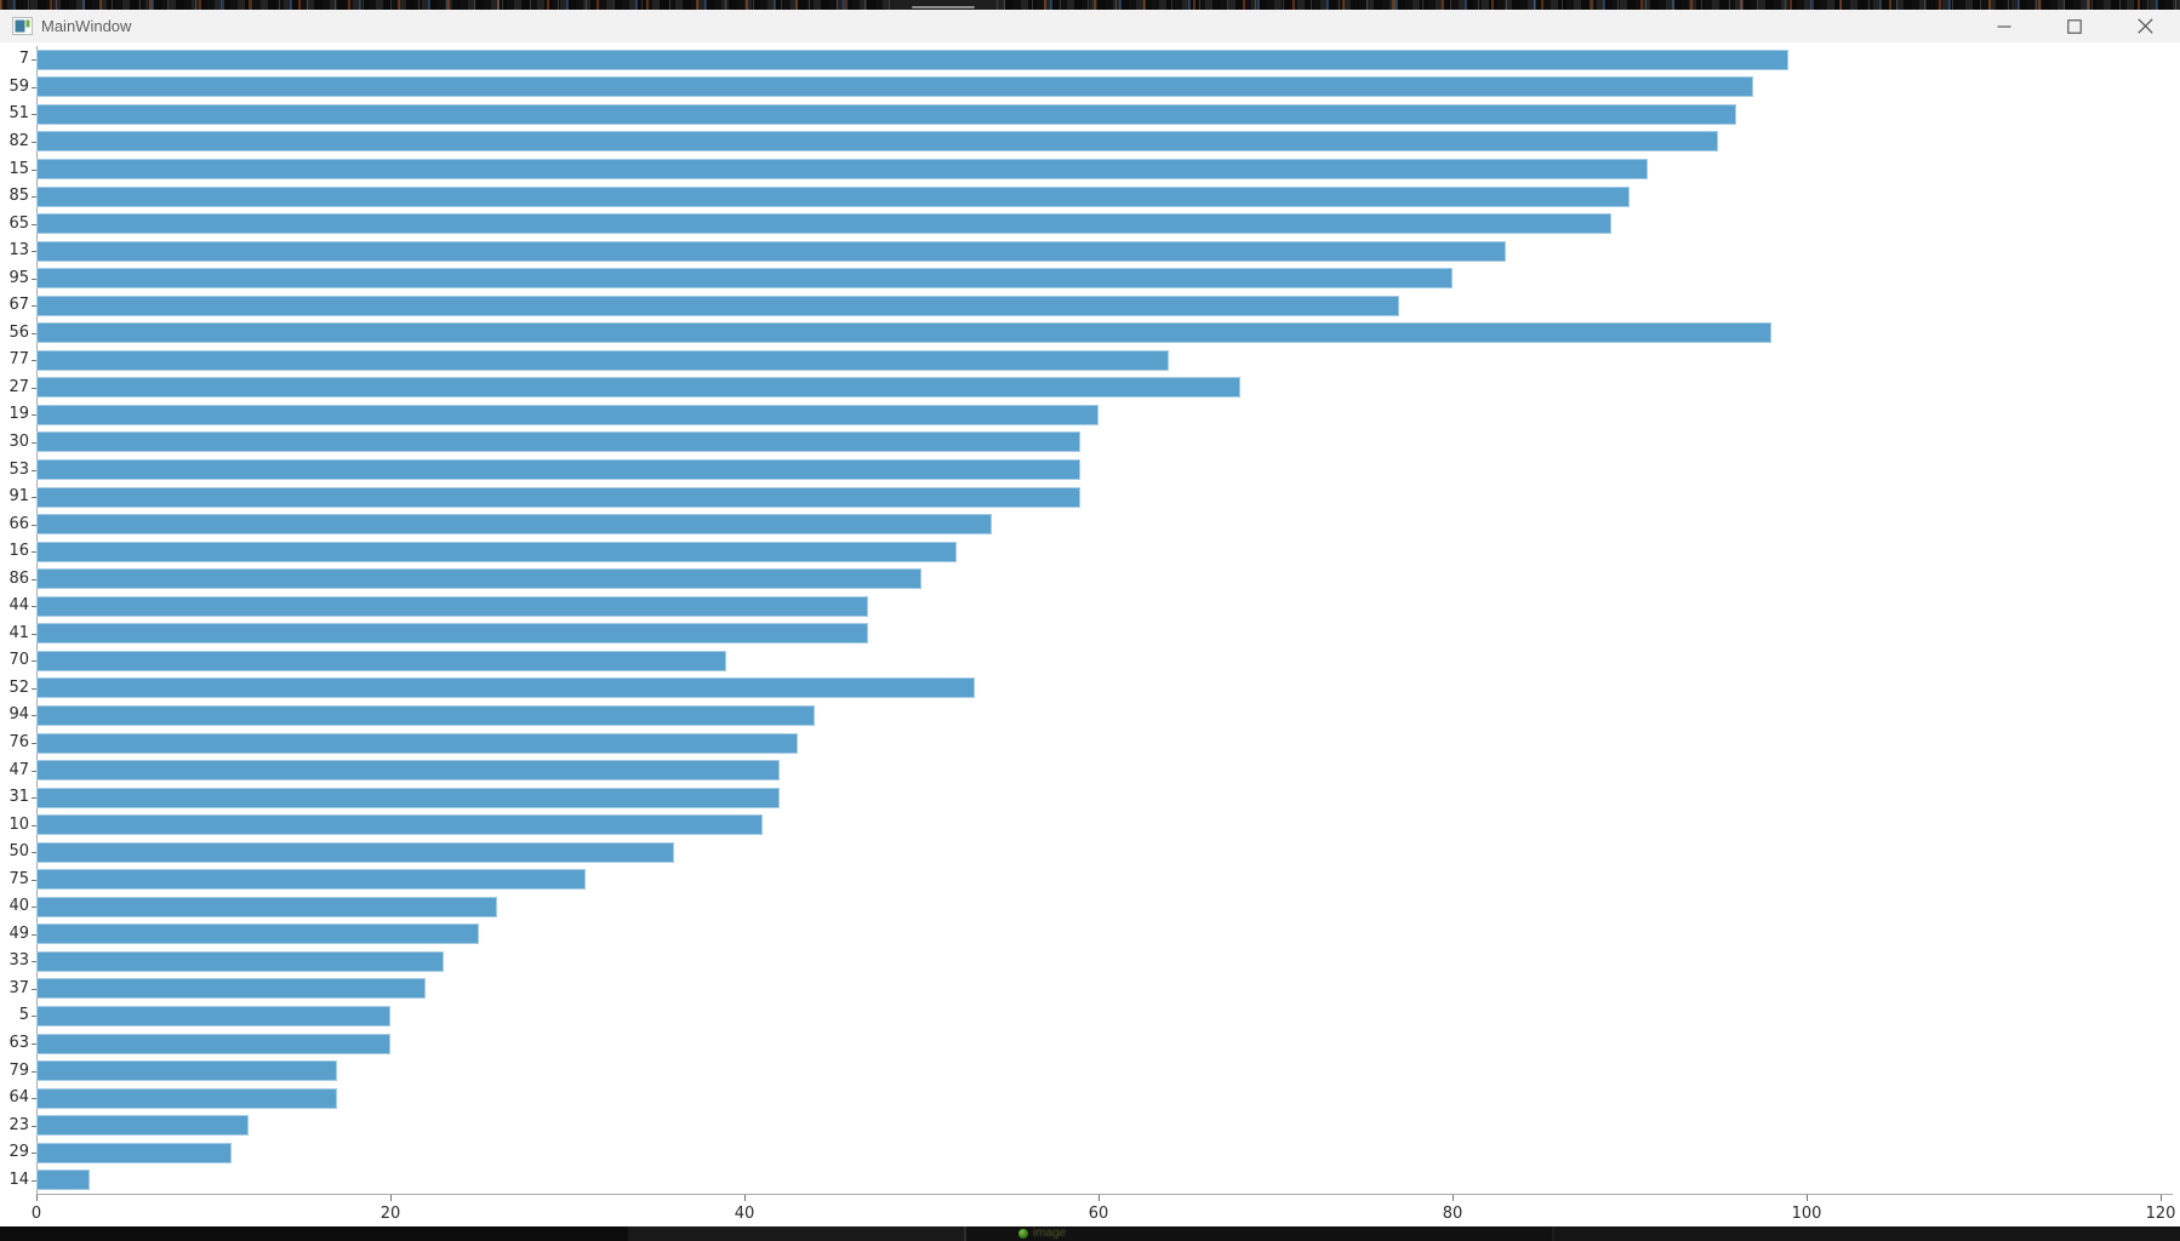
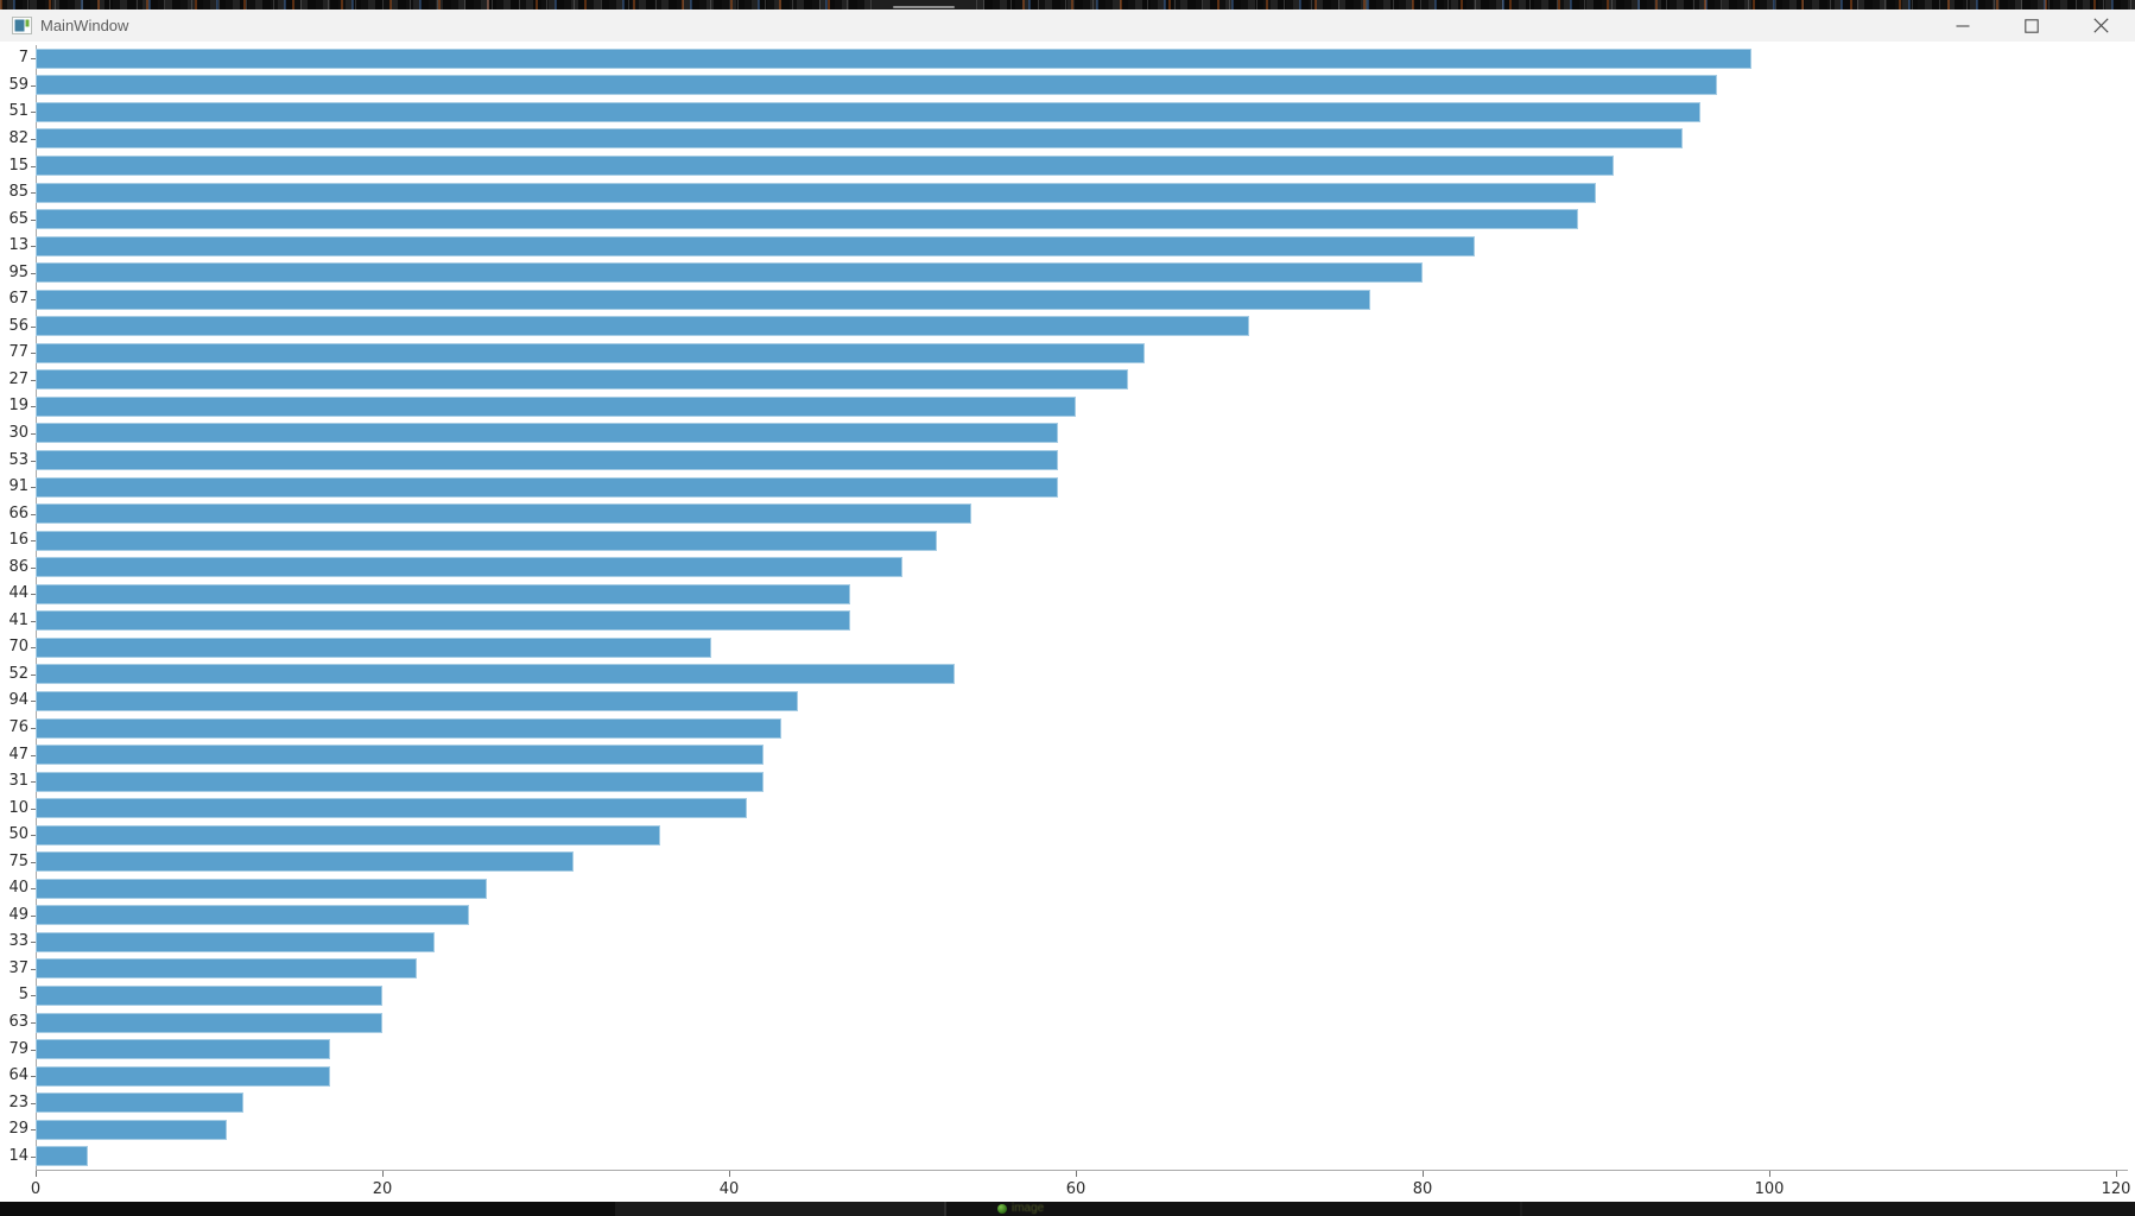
56: 98 -> 70
27: 68 -> 63
